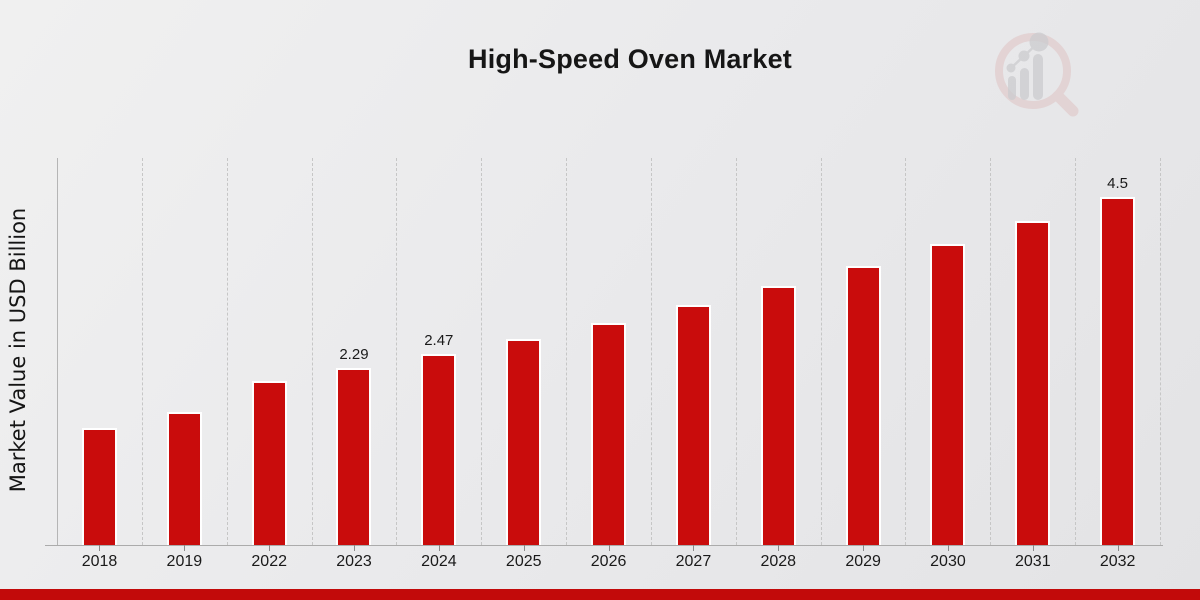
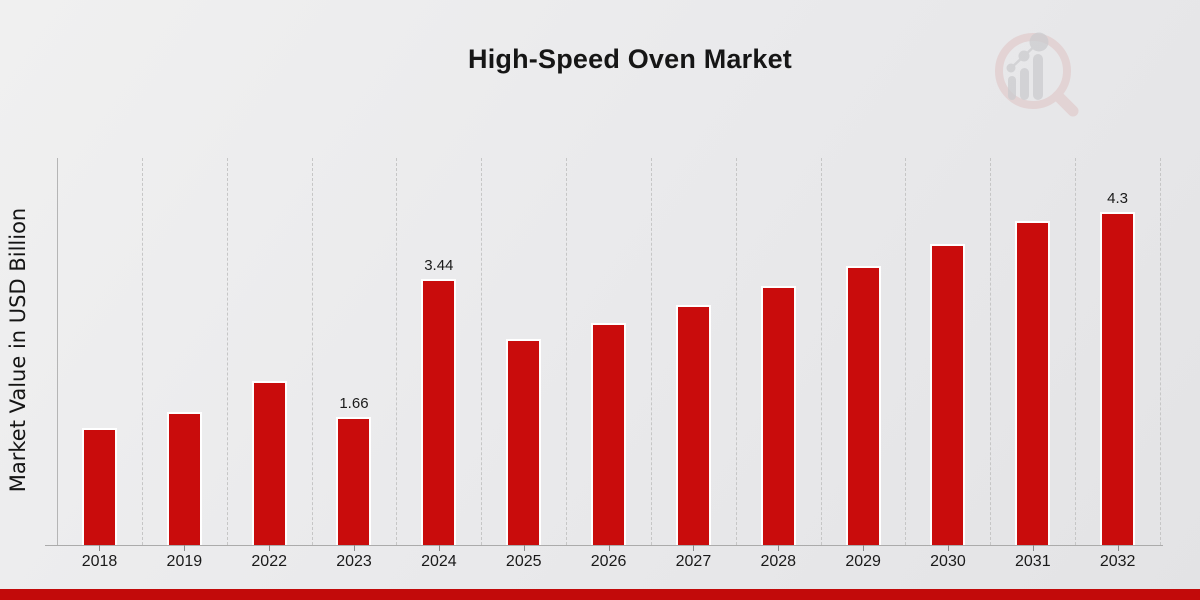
2023: 2.29 -> 1.66
2024: 2.47 -> 3.44
2032: 4.5 -> 4.3
